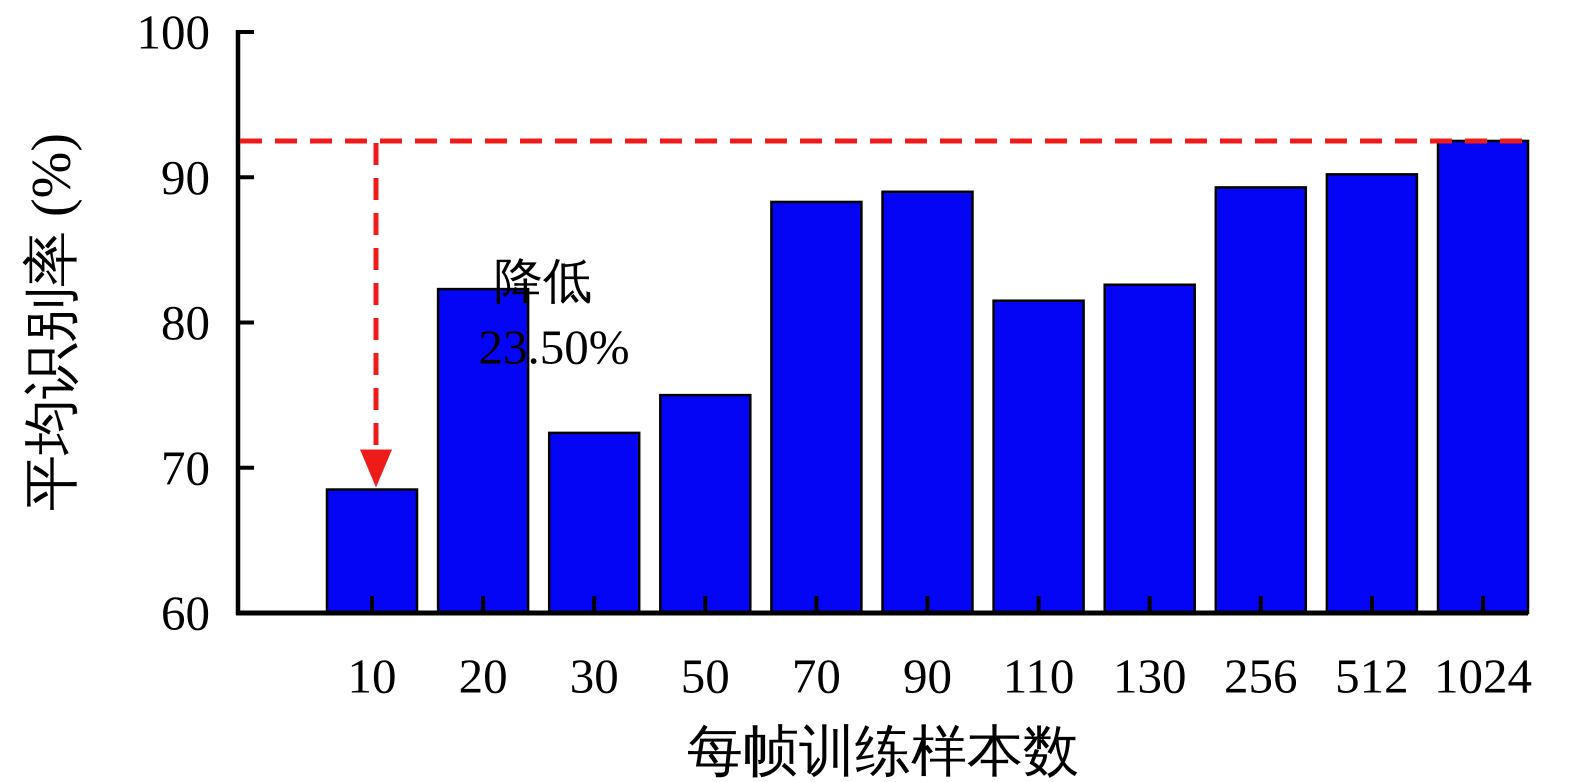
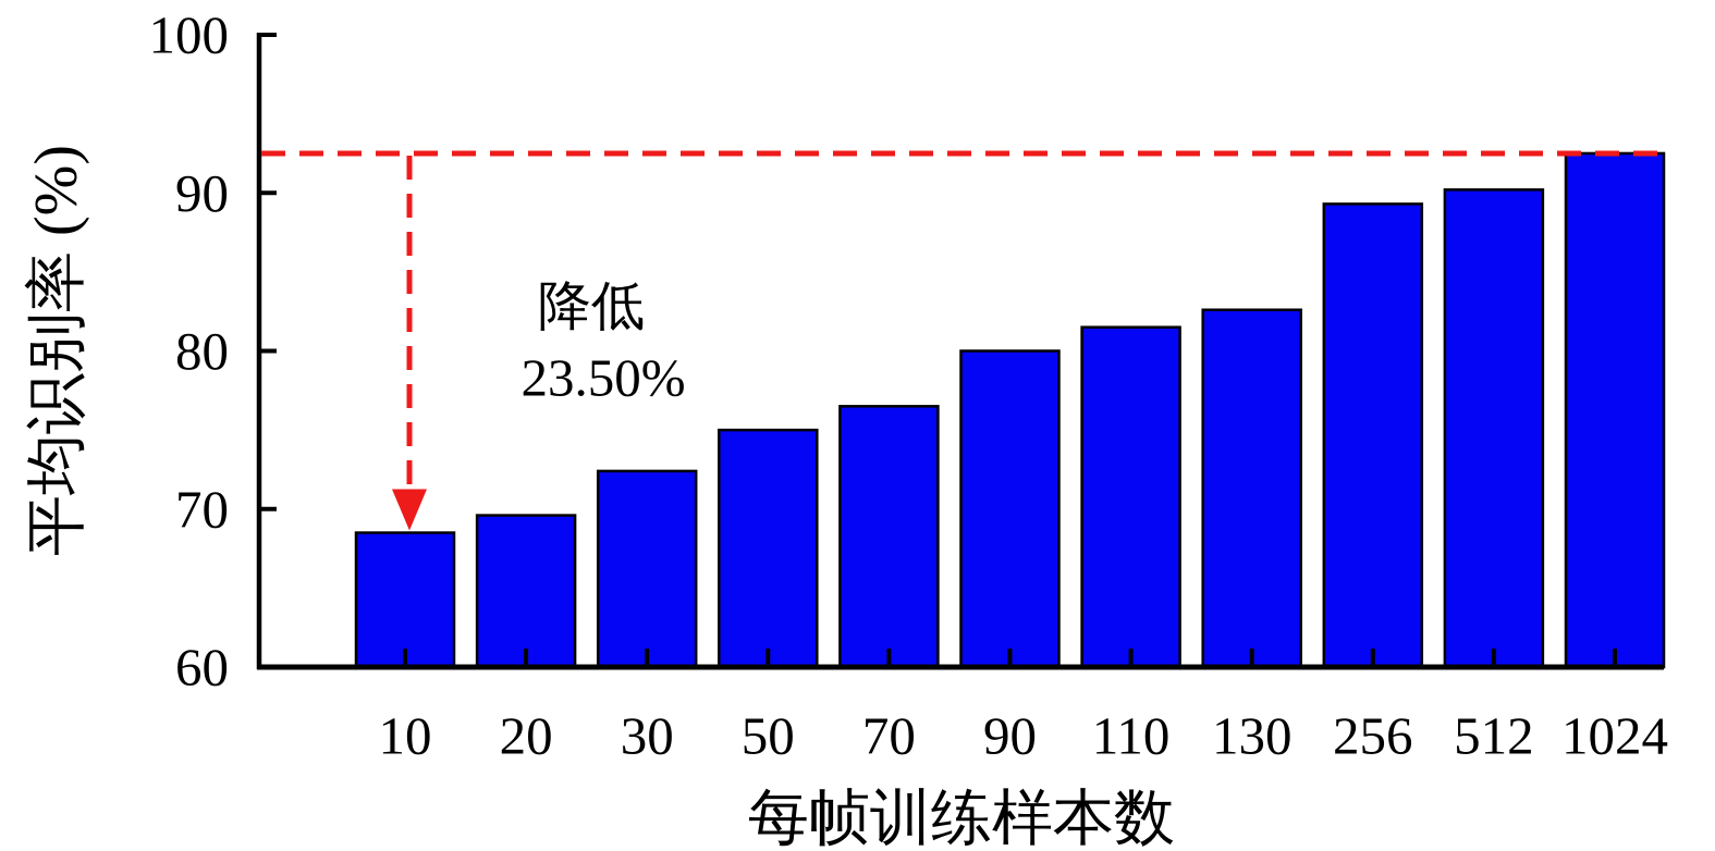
20: 82.3 -> 69.6
70: 88.3 -> 76.5
90: 89.0 -> 80.0
